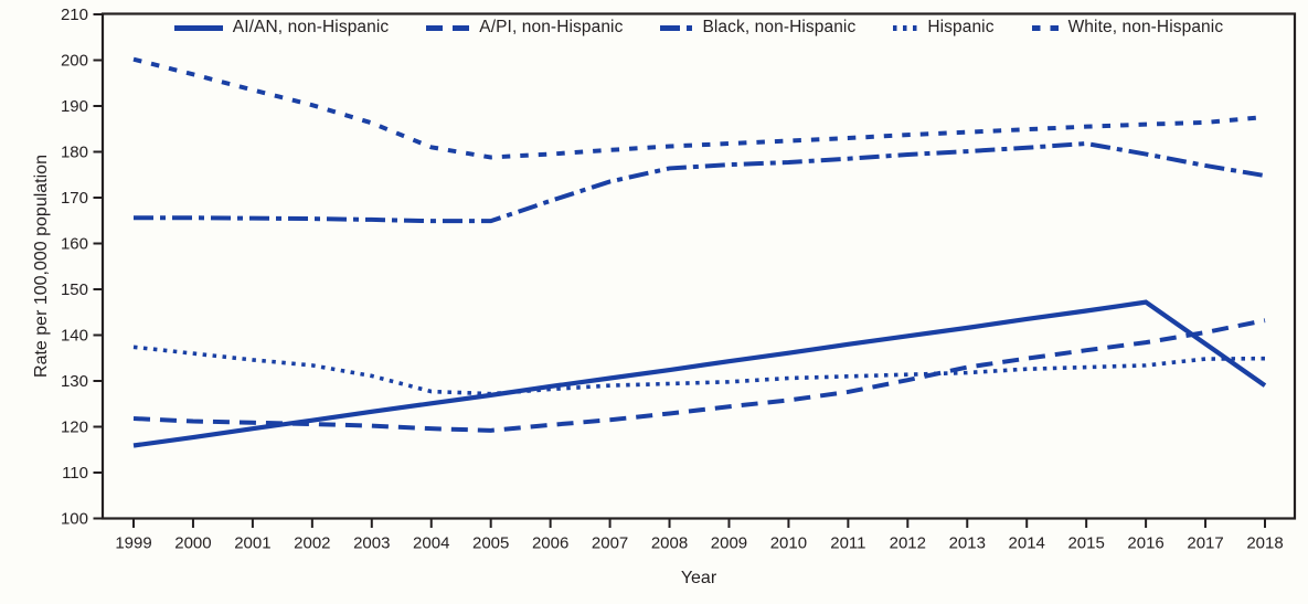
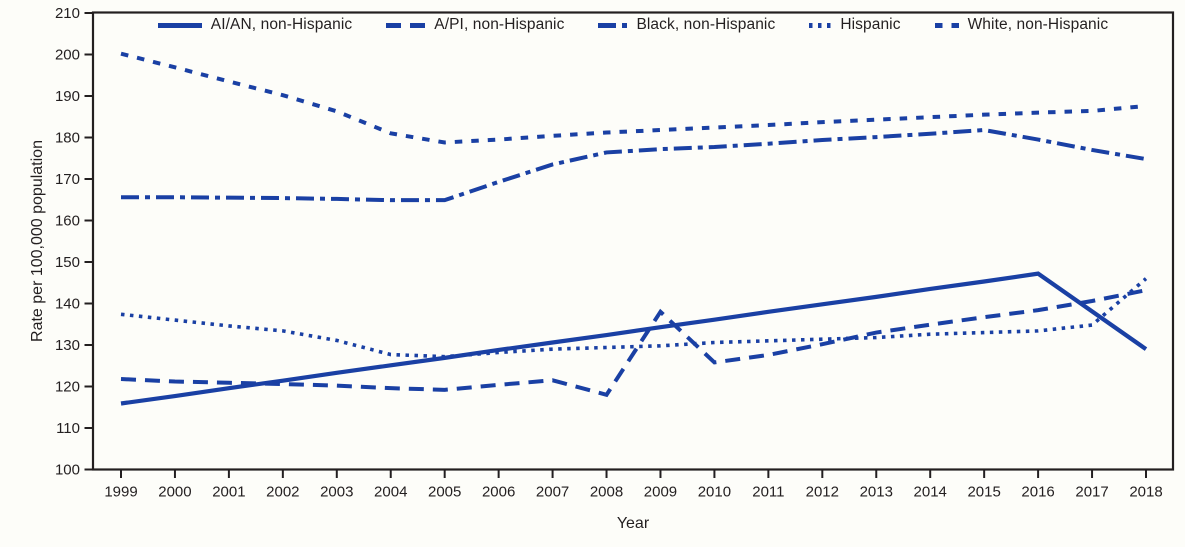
A/PI, non-Hispanic/2008: 123 -> 118
A/PI, non-Hispanic/2009: 124 -> 138
Hispanic/2018: 135 -> 146
